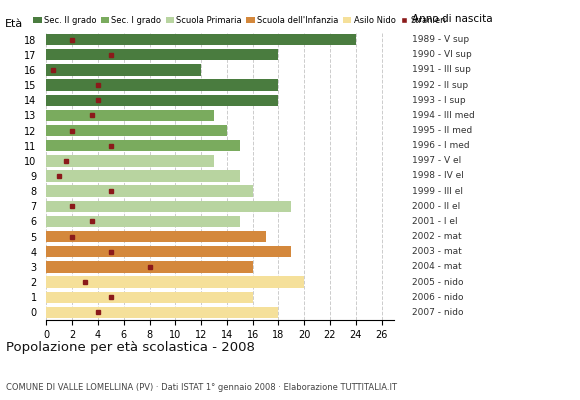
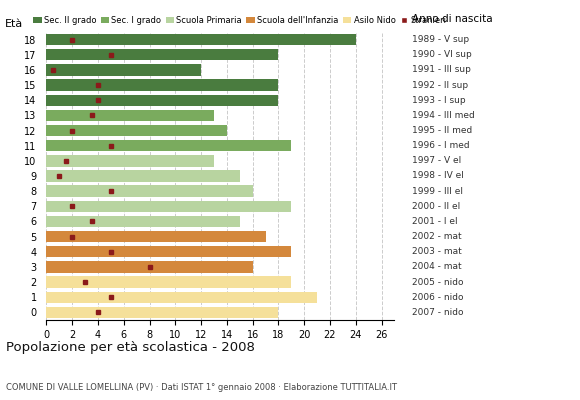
11: 15 -> 19
2: 20 -> 19
1: 16 -> 21
